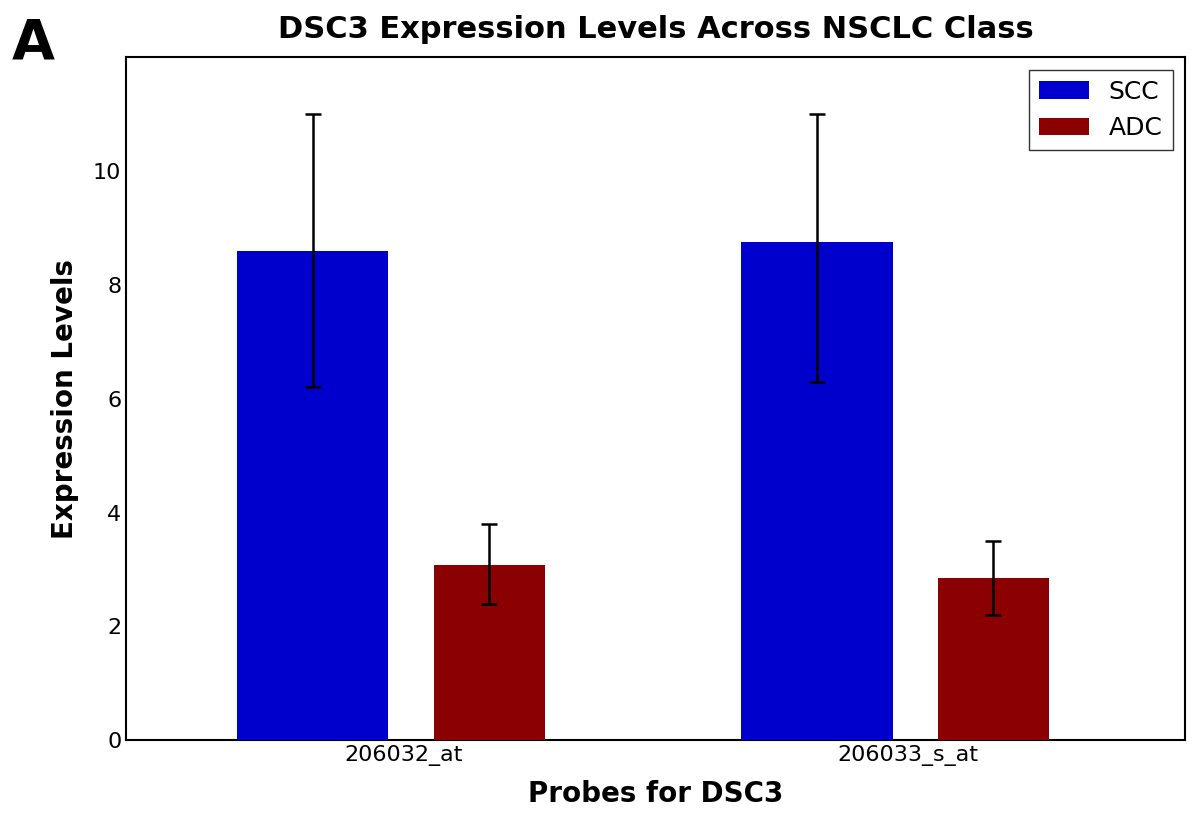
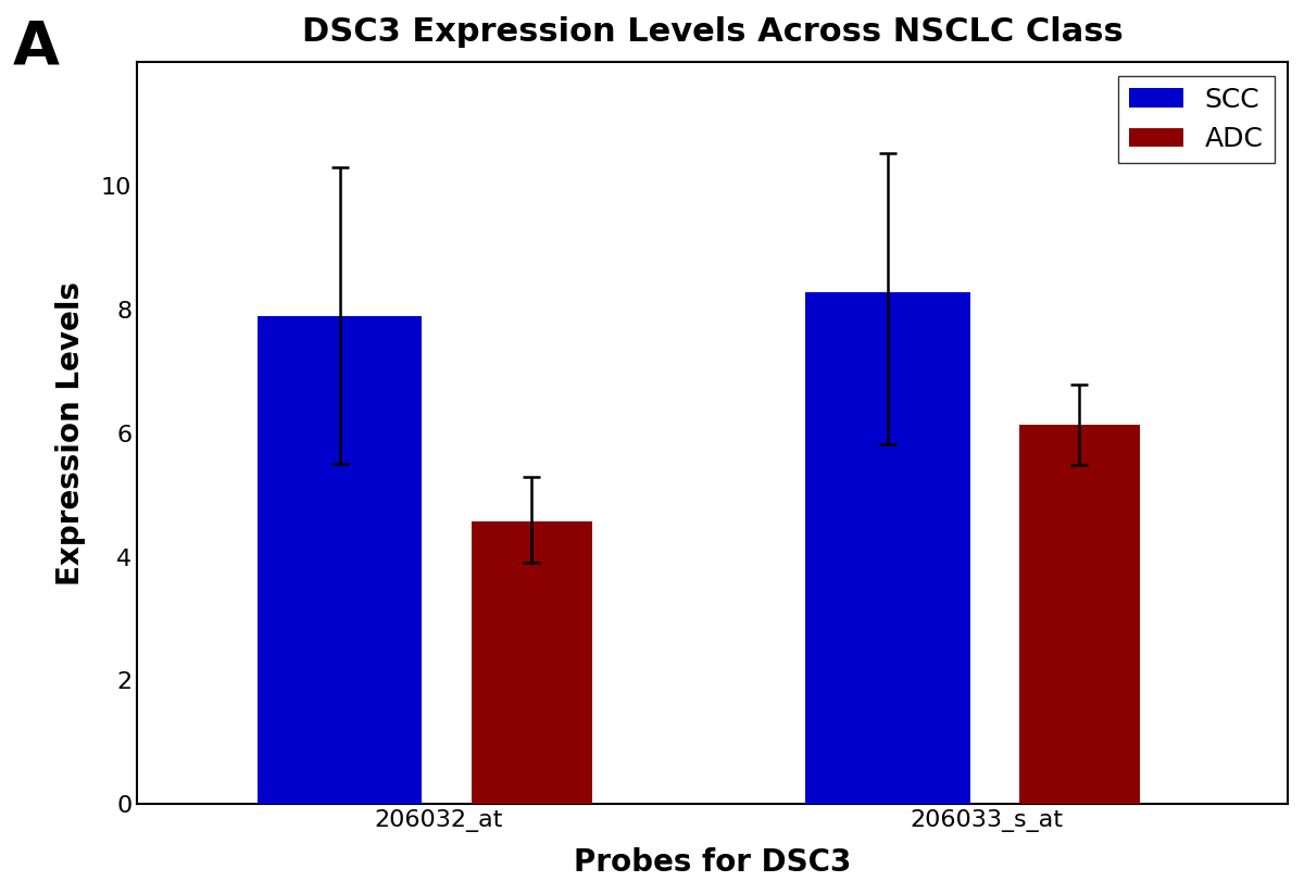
SCC/206032_at: 8.60 -> 7.90
ADC/206032_at: 3.08 -> 4.58
SCC/206033_s_at: 8.75 -> 8.28
ADC/206033_s_at: 2.85 -> 6.14
